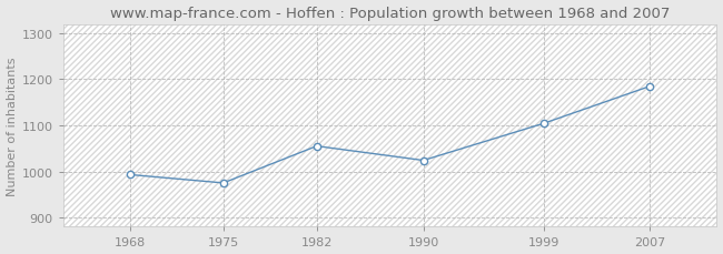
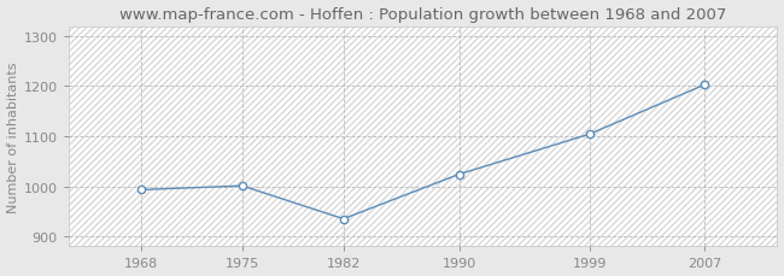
1975: 975 -> 1001
1982: 1055 -> 935
2007: 1185 -> 1203
